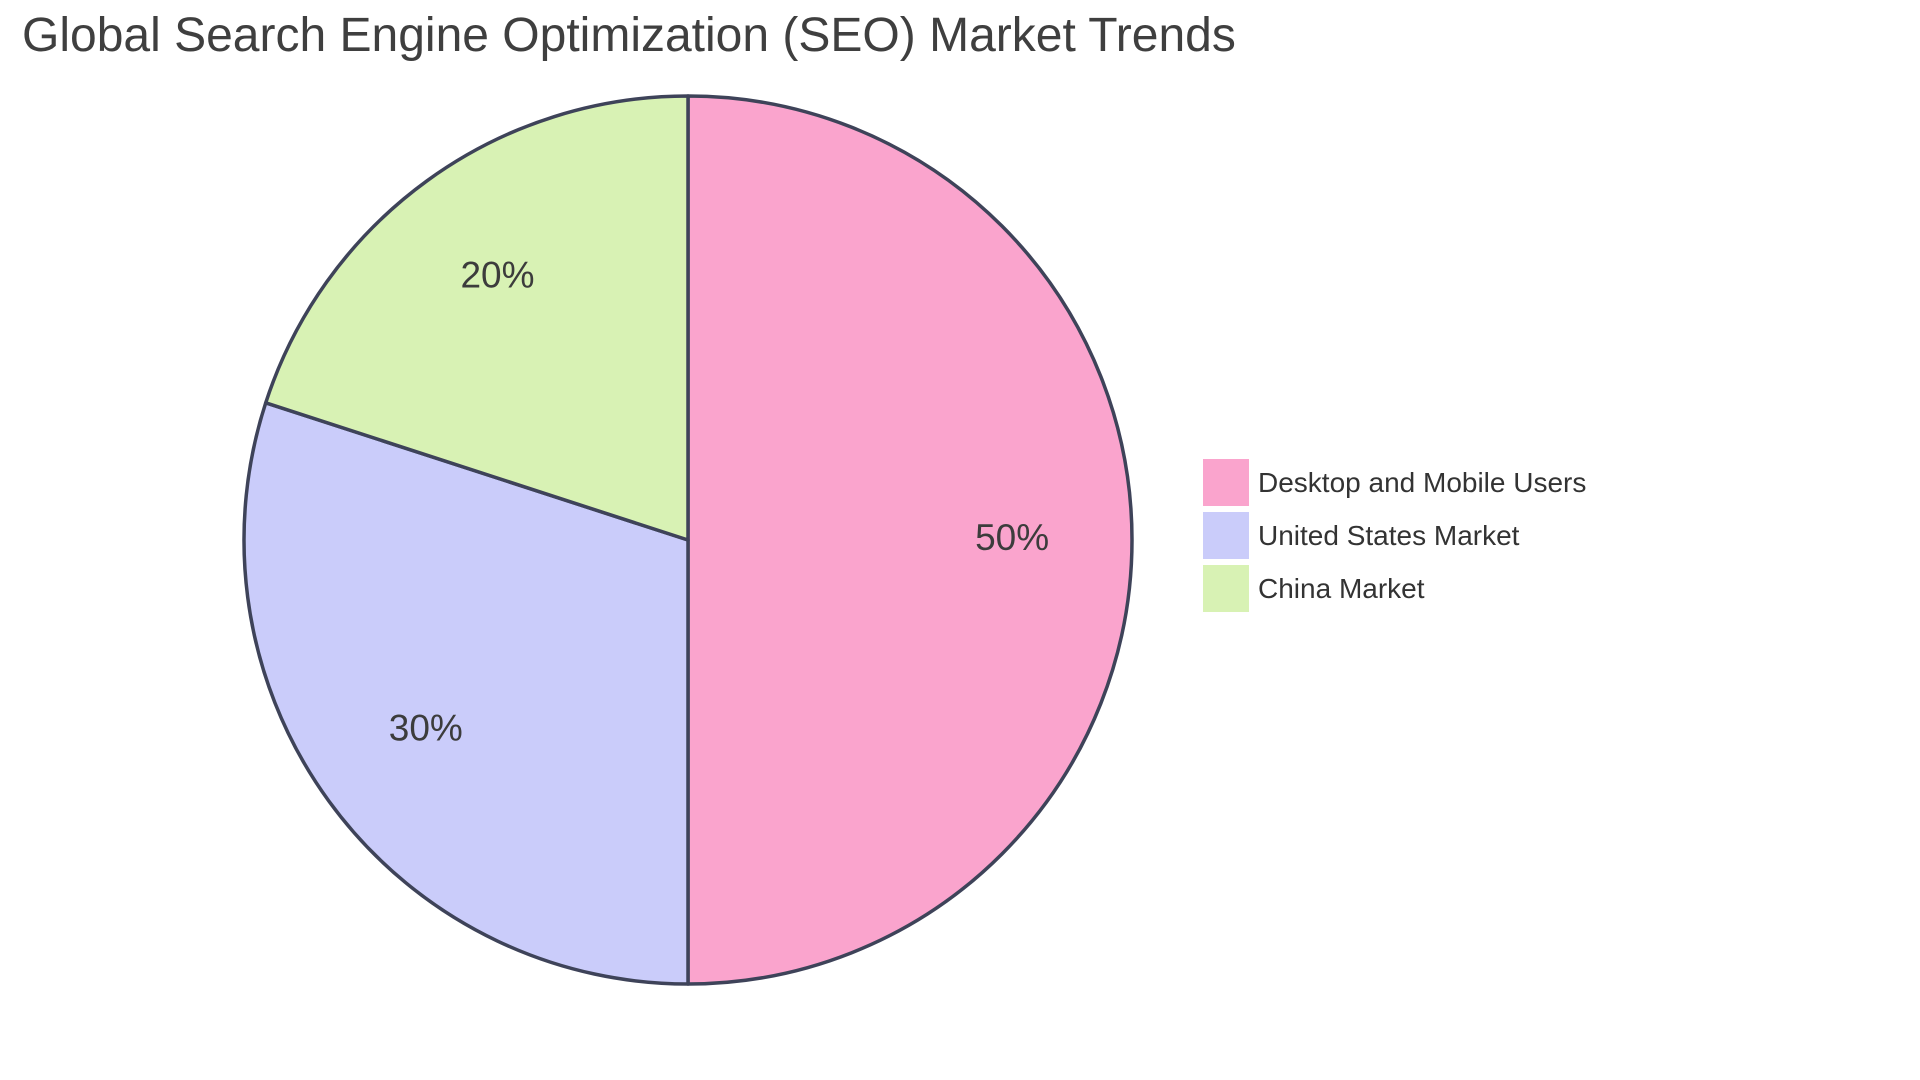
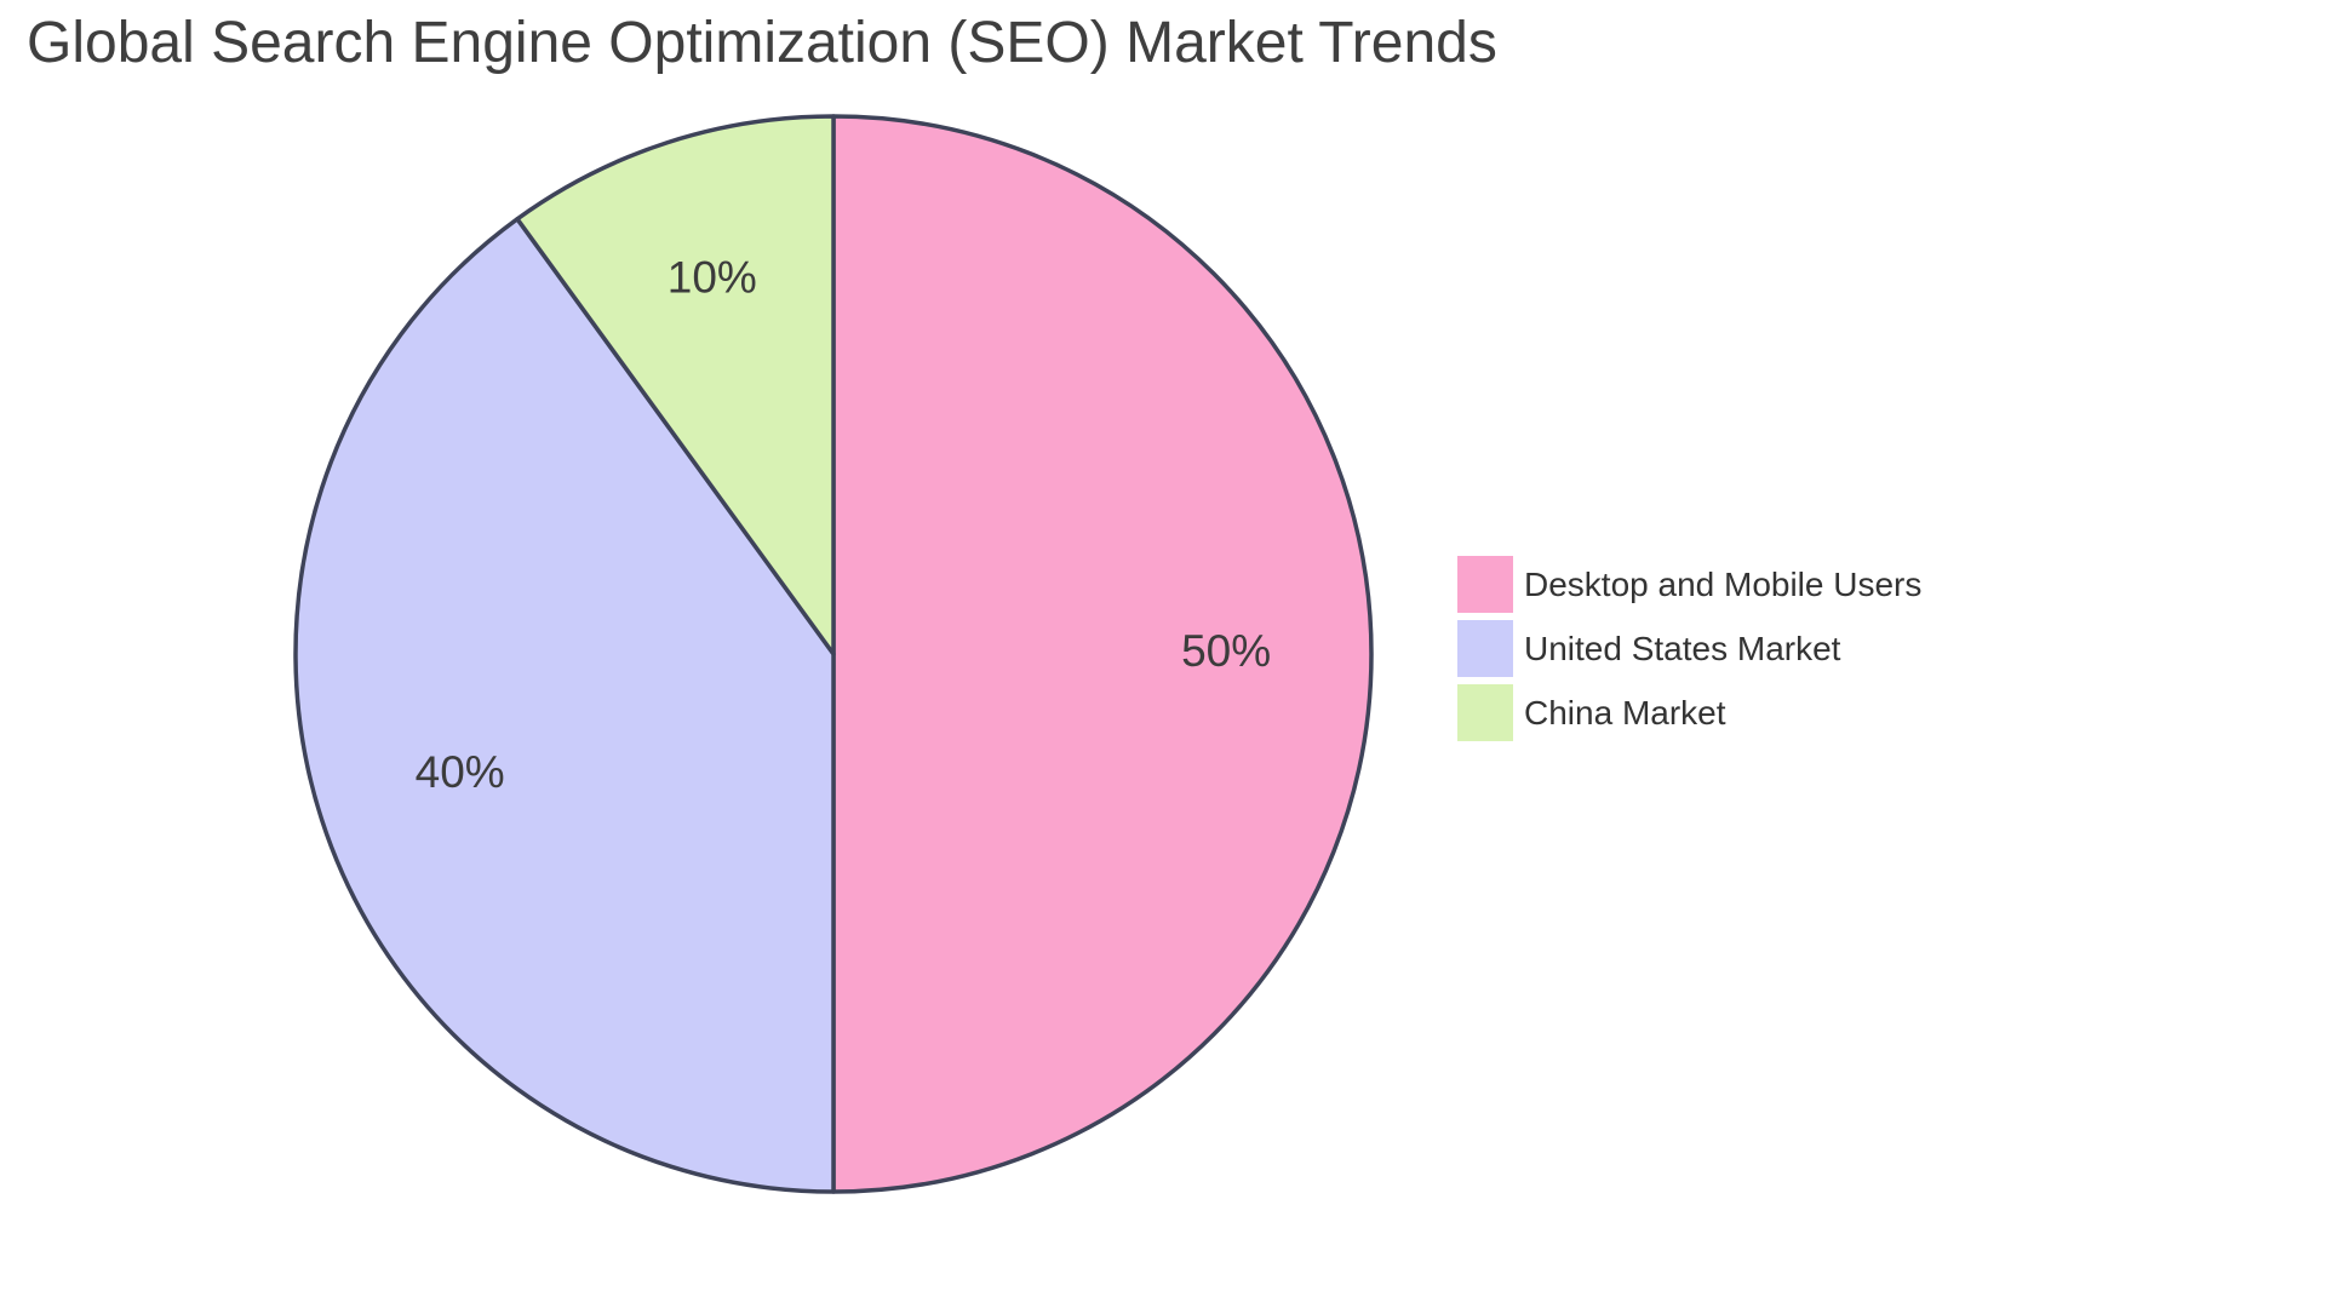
United States Market: 30% -> 40%
China Market: 20% -> 10%
